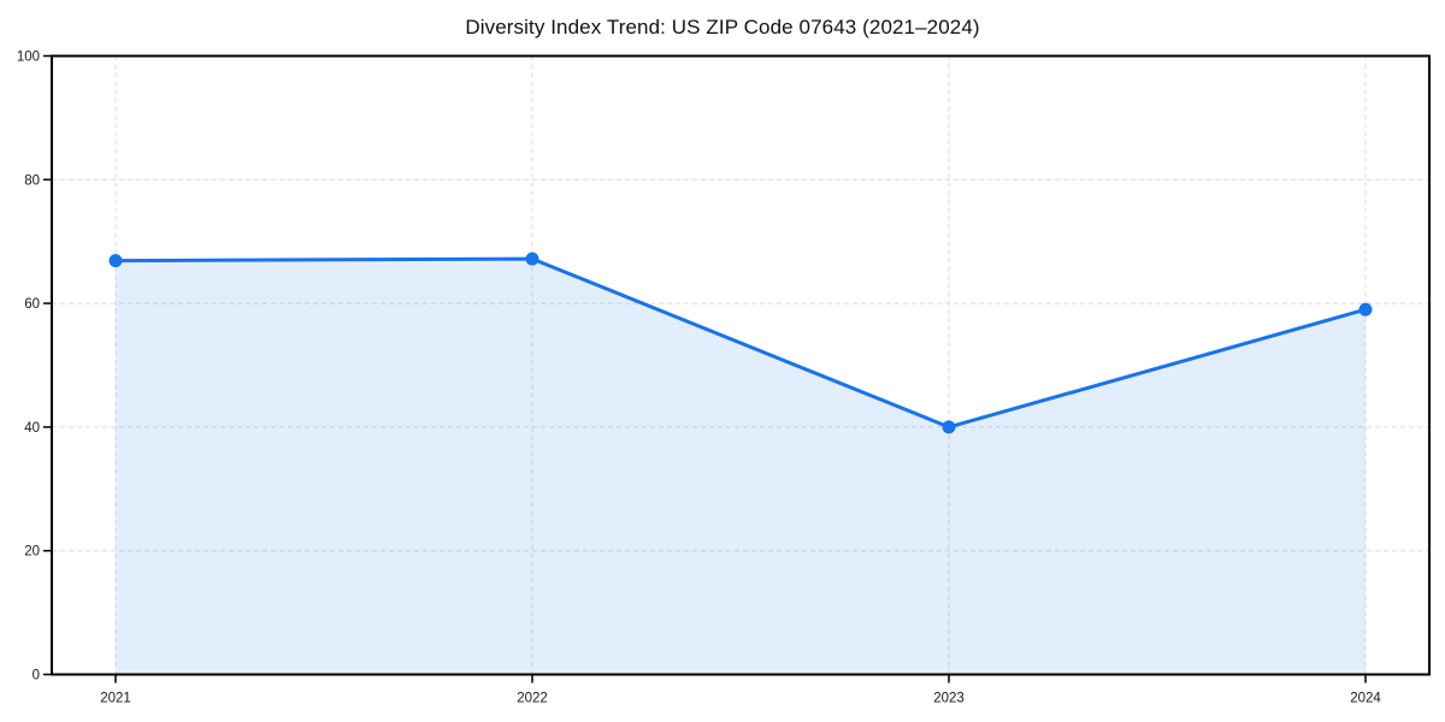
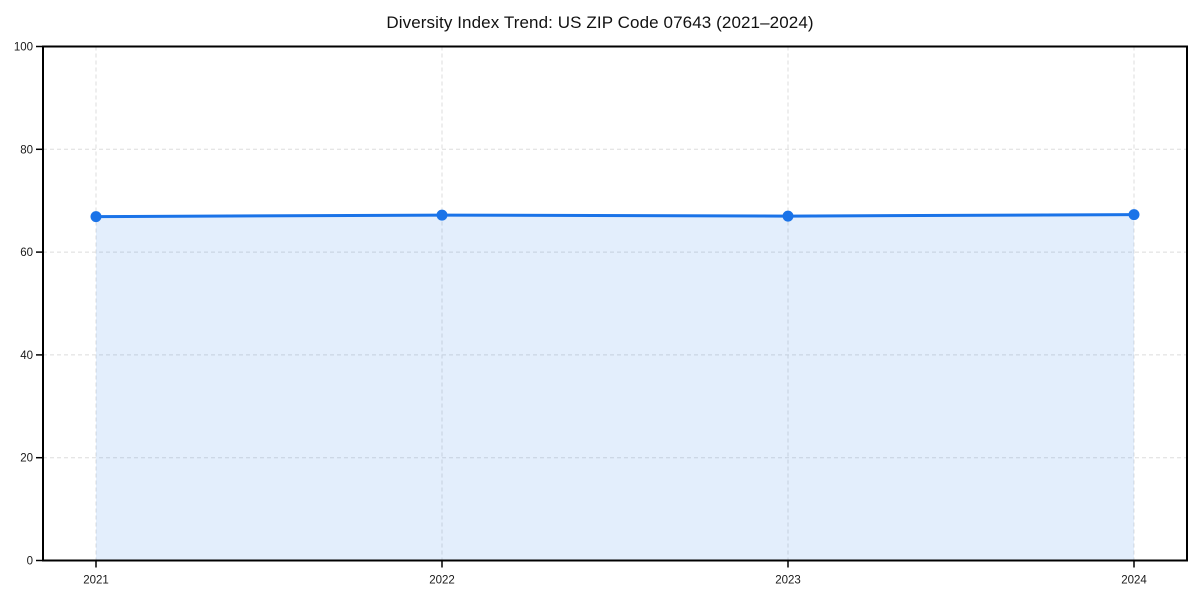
2023: 40 -> 67
2024: 59 -> 67
